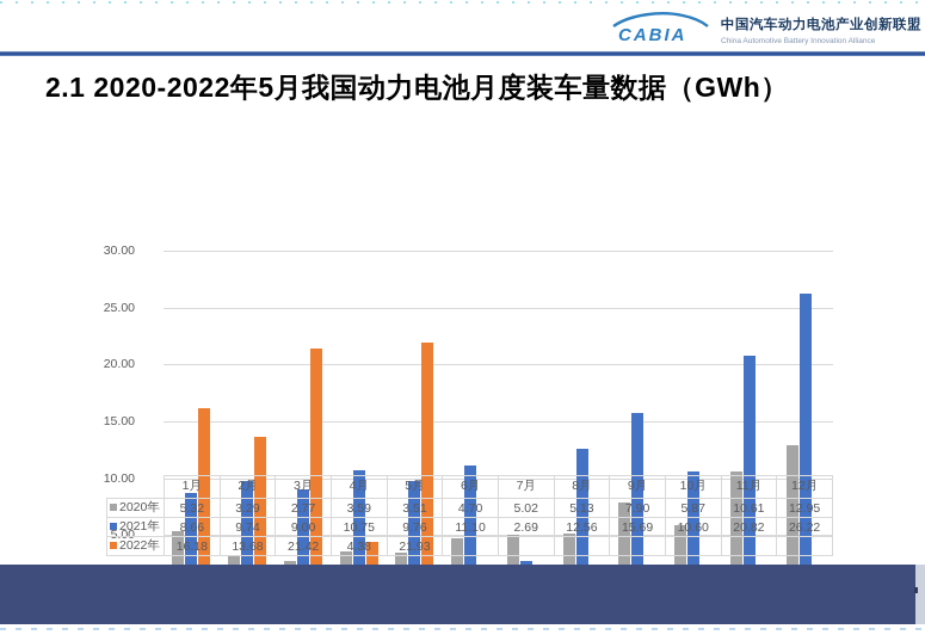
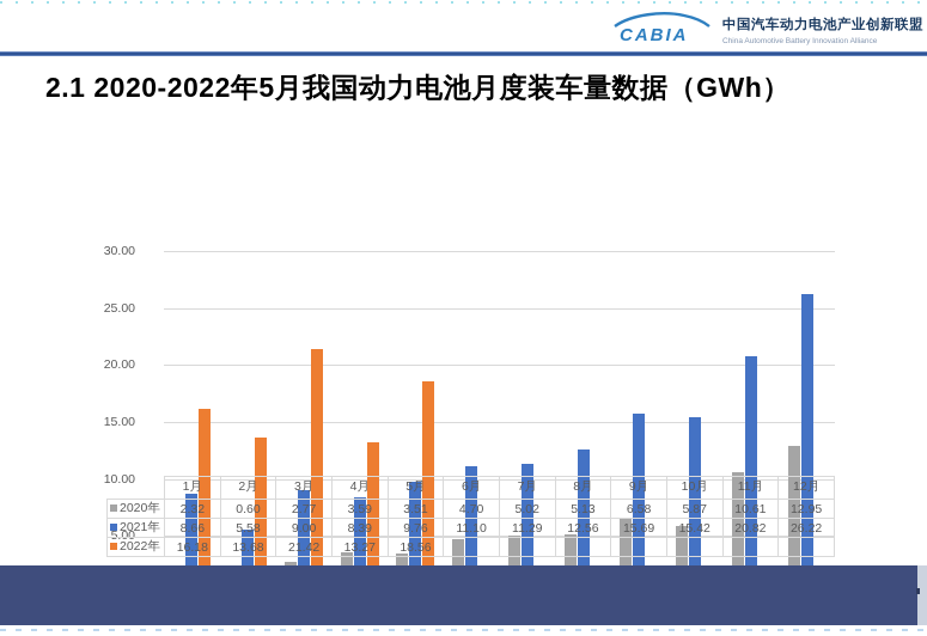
2020年/1月: 5.32 -> 2.32
2020年/2月: 3.29 -> 0.60
2021年/2月: 9.74 -> 5.58
2021年/4月: 10.75 -> 8.39
2022年/4月: 4.38 -> 13.27
2022年/5月: 21.93 -> 18.56
2021年/7月: 2.69 -> 11.29
2020年/9月: 7.90 -> 6.58
2021年/10月: 10.60 -> 15.42
